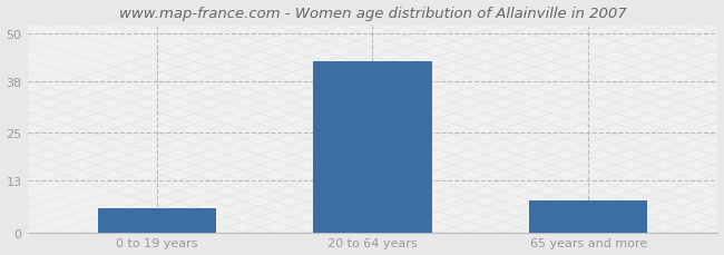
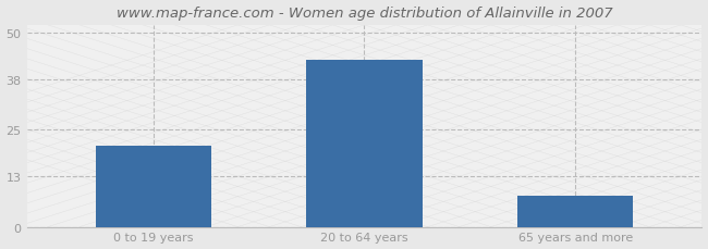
0 to 19 years: 6 -> 21
